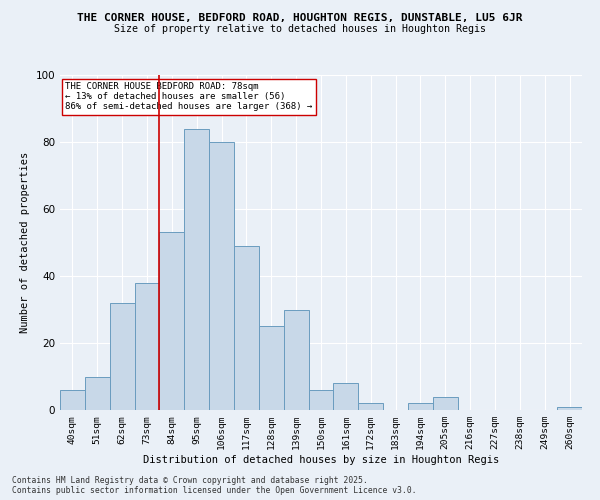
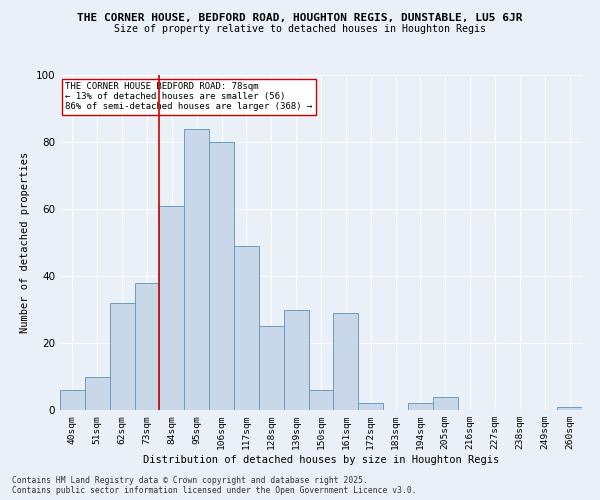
84sqm: 53 -> 61
161sqm: 8 -> 29
